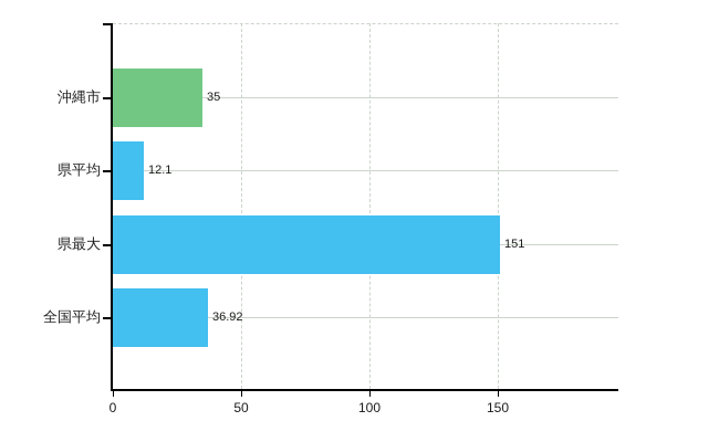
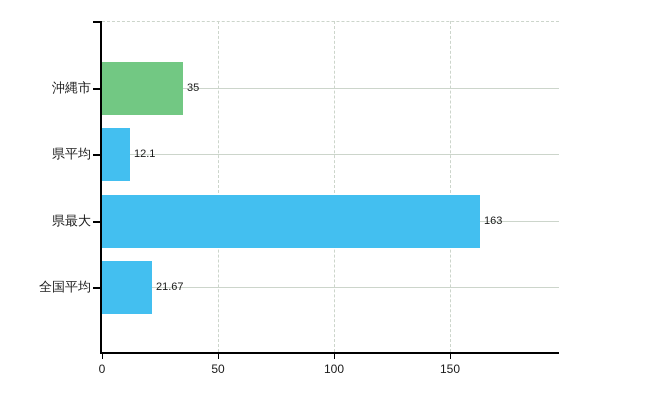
県最大: 151 -> 163
全国平均: 36.92 -> 21.67
